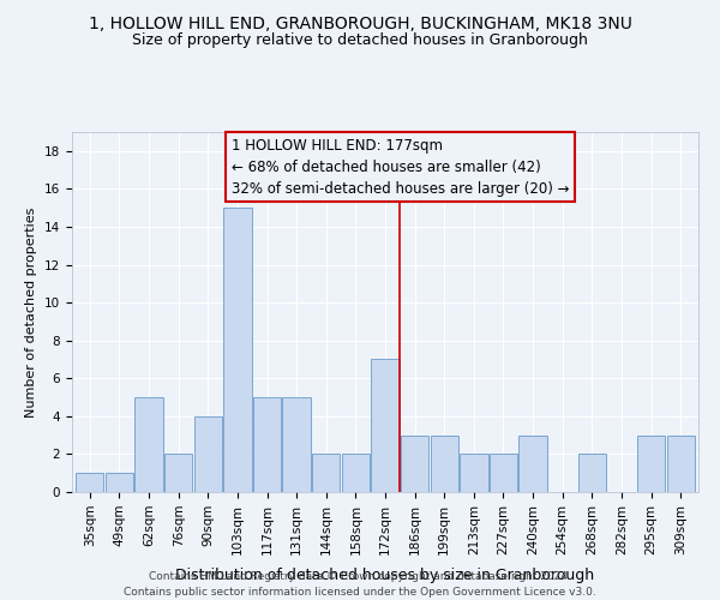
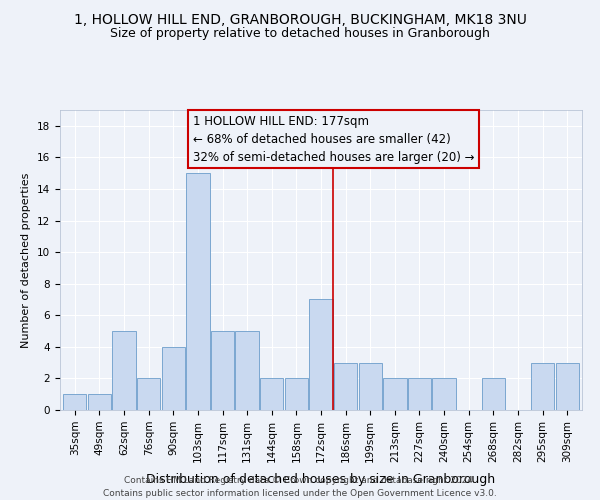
240sqm: 3 -> 2
